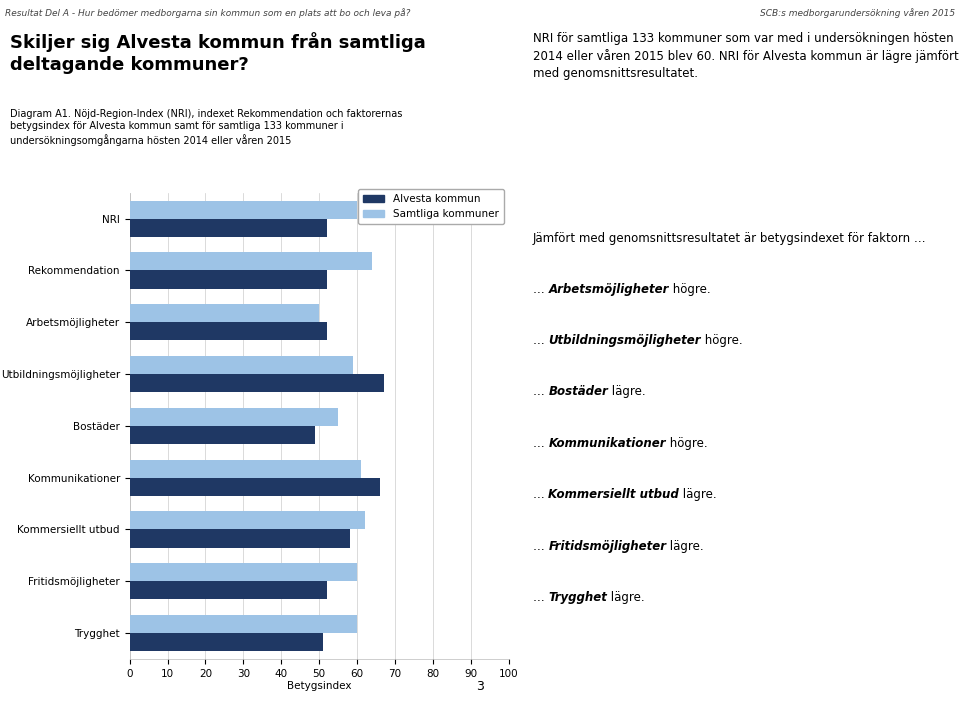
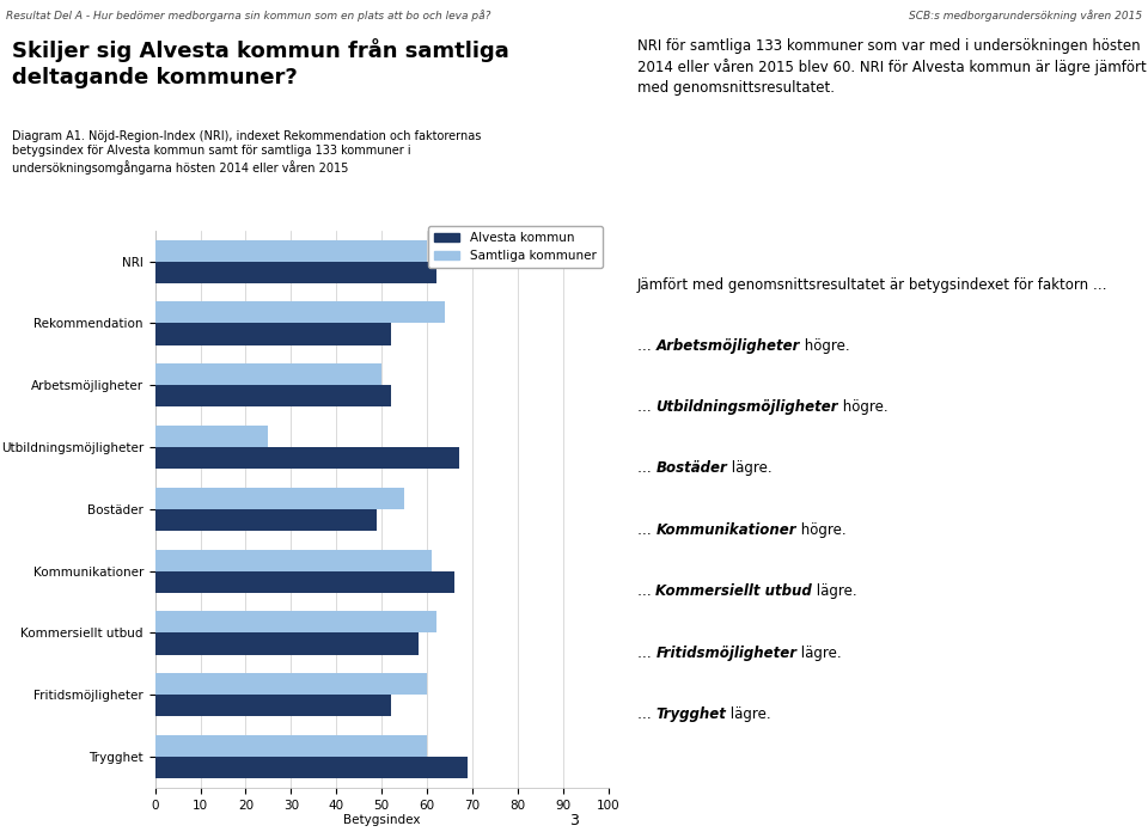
Alvesta kommun/NRI: 52 -> 62
Samtliga kommuner/Utbildningsmöjligheter: 59 -> 25
Alvesta kommun/Trygghet: 51 -> 69
